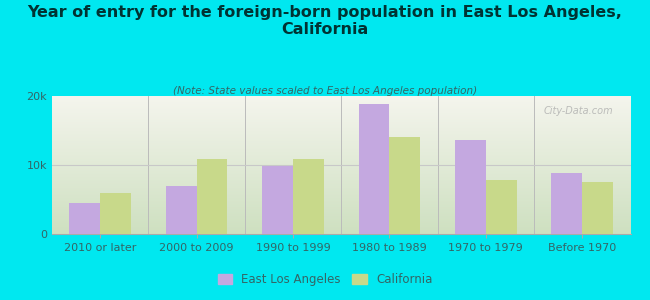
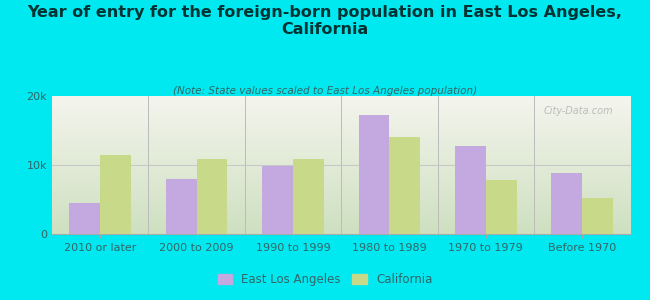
California/2010 or later: 6.0k -> 11.5k
East Los Angeles/2000 to 2009: 7.0k -> 8.0k
East Los Angeles/1980 to 1989: 18.8k -> 17.2k
East Los Angeles/1970 to 1979: 13.6k -> 12.8k
California/Before 1970: 7.6k -> 5.2k
